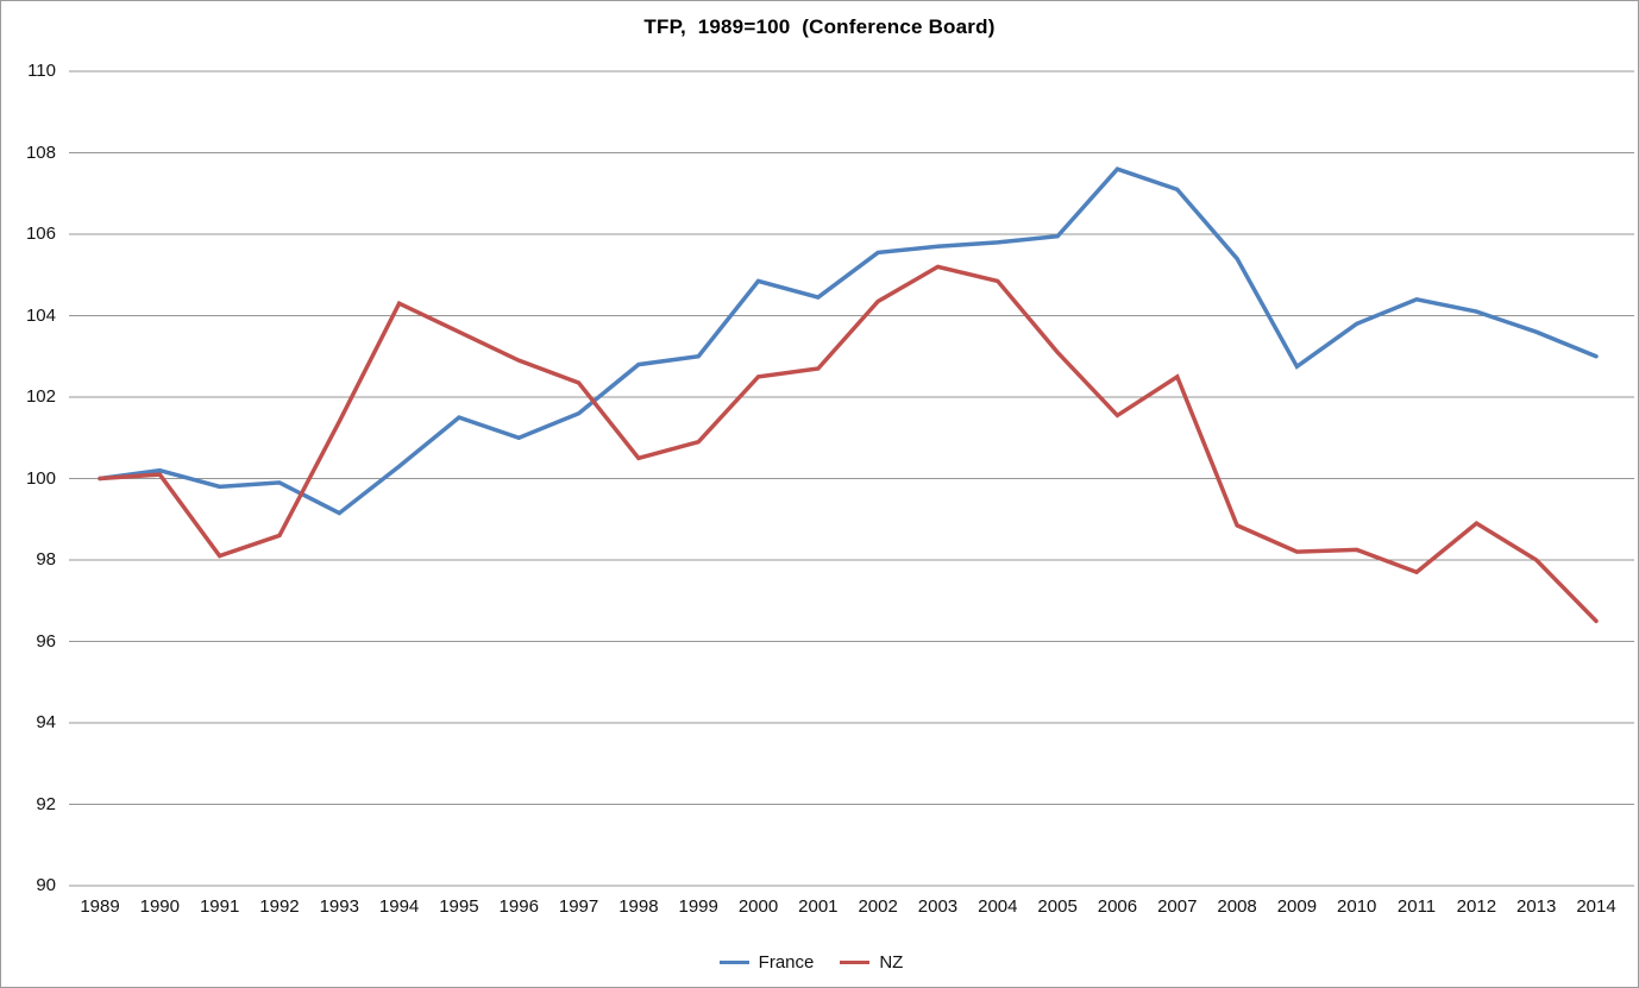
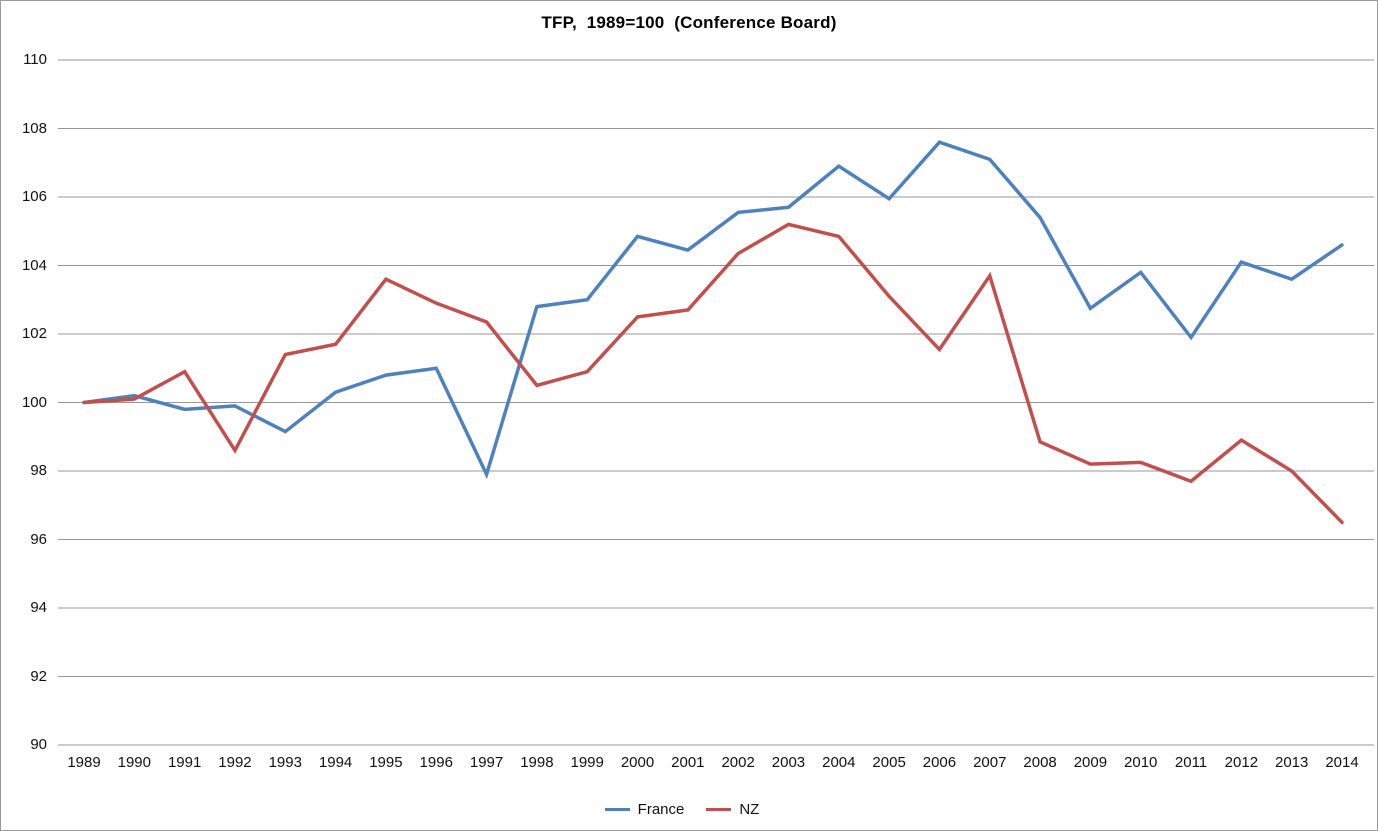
NZ/1991: 98.1 -> 100.9
NZ/1994: 104.3 -> 101.7
France/1995: 101.5 -> 100.8
France/1997: 101.6 -> 97.9
France/2004: 105.8 -> 106.9
NZ/2007: 102.5 -> 103.7
France/2011: 104.4 -> 101.9
France/2014: 103.0 -> 104.6
